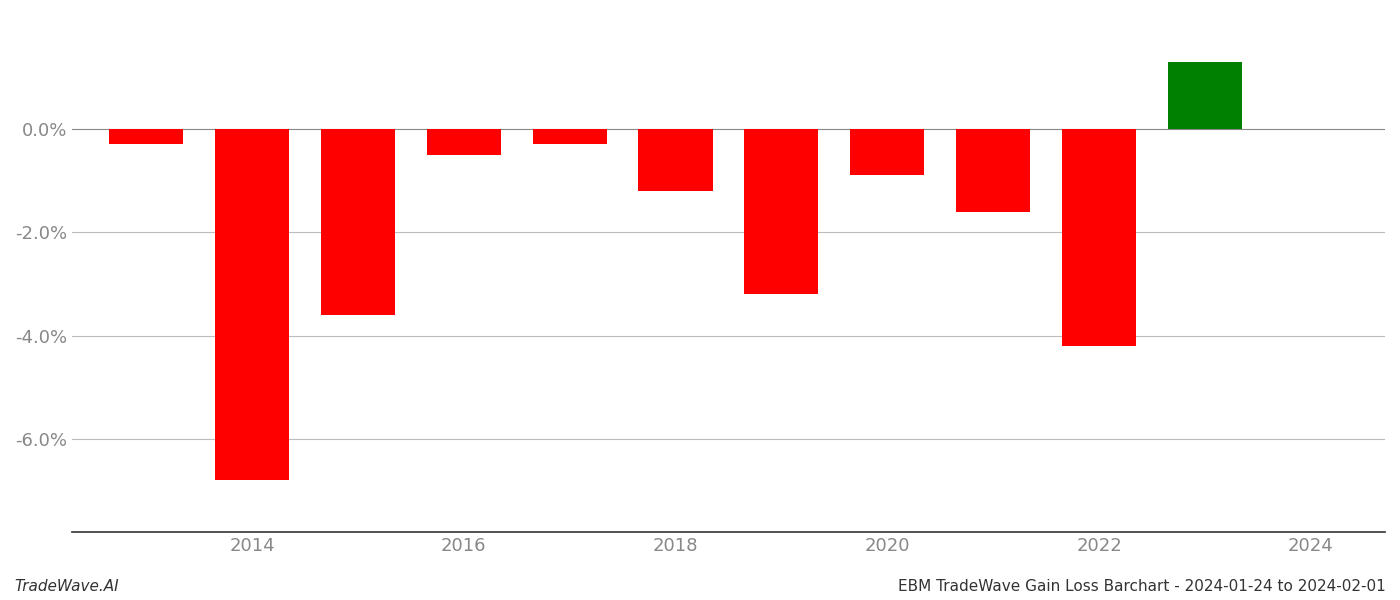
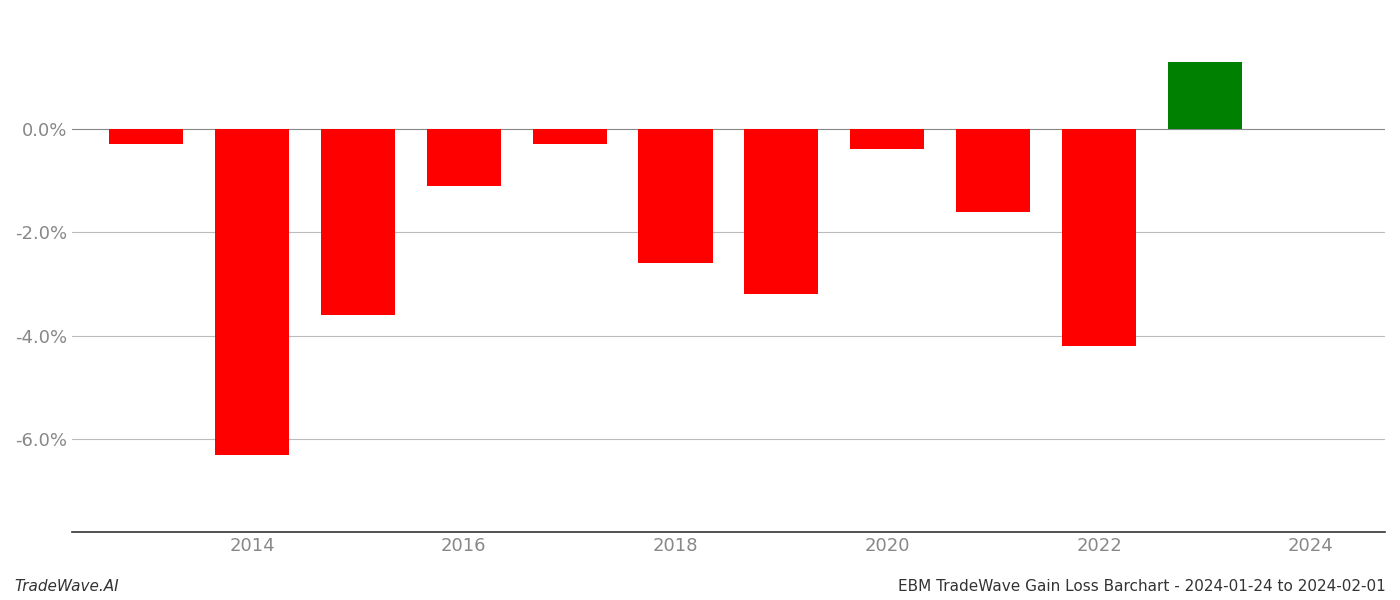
2014: -6.8% -> -6.3%
2016: -0.5% -> -1.1%
2018: -1.2% -> -2.6%
2020: -0.9% -> -0.4%
